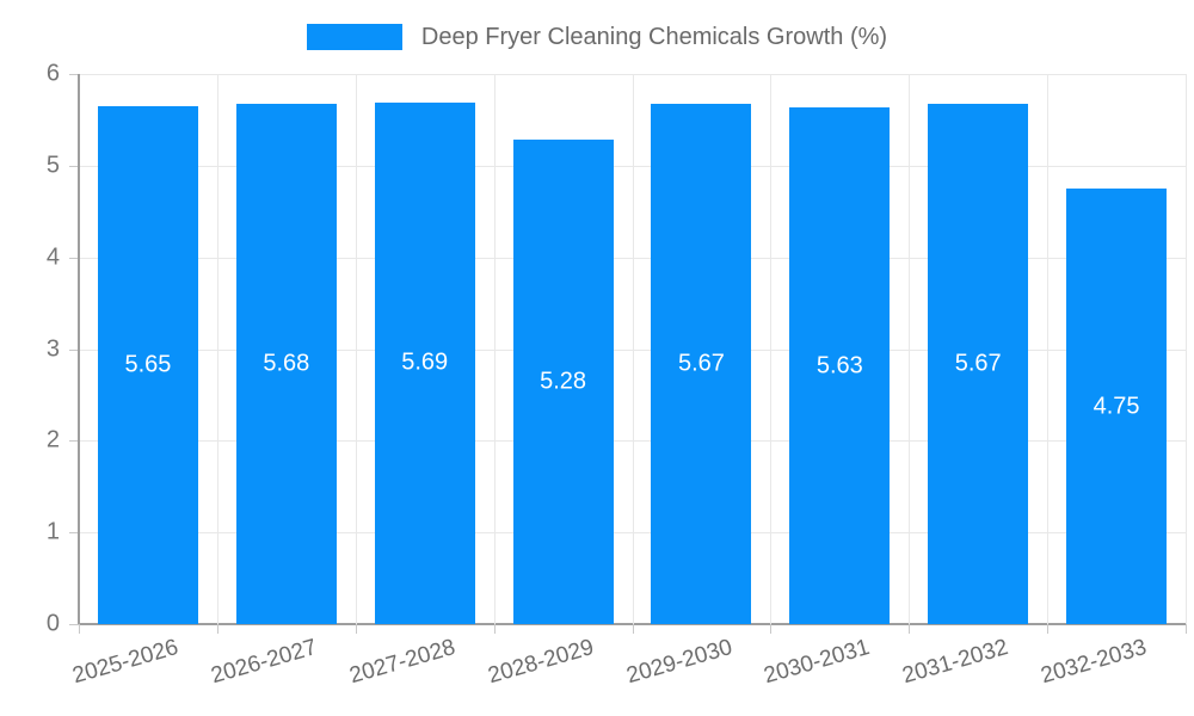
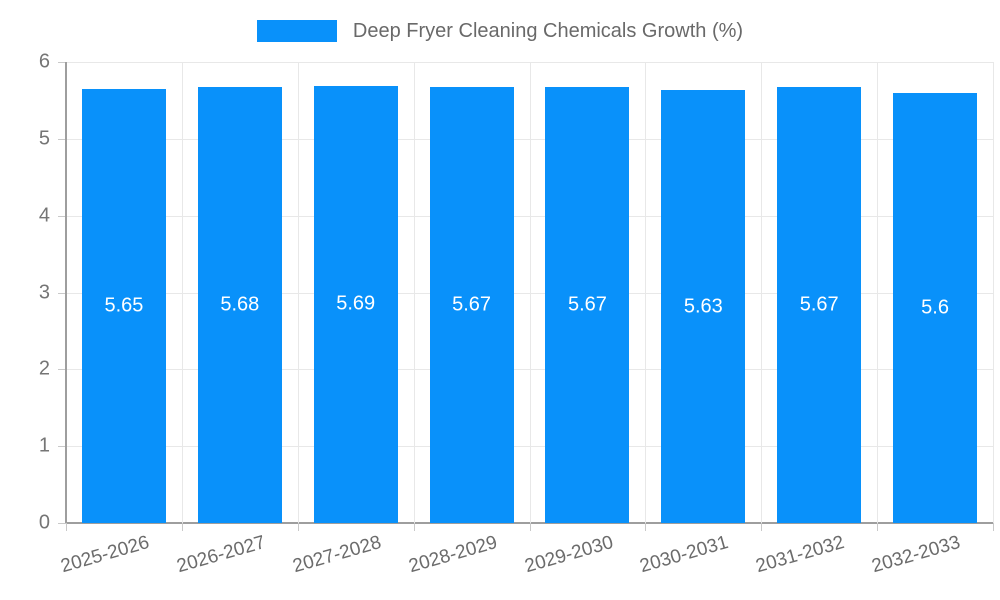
2028-2029: 5.28 -> 5.67
2032-2033: 4.75 -> 5.6
